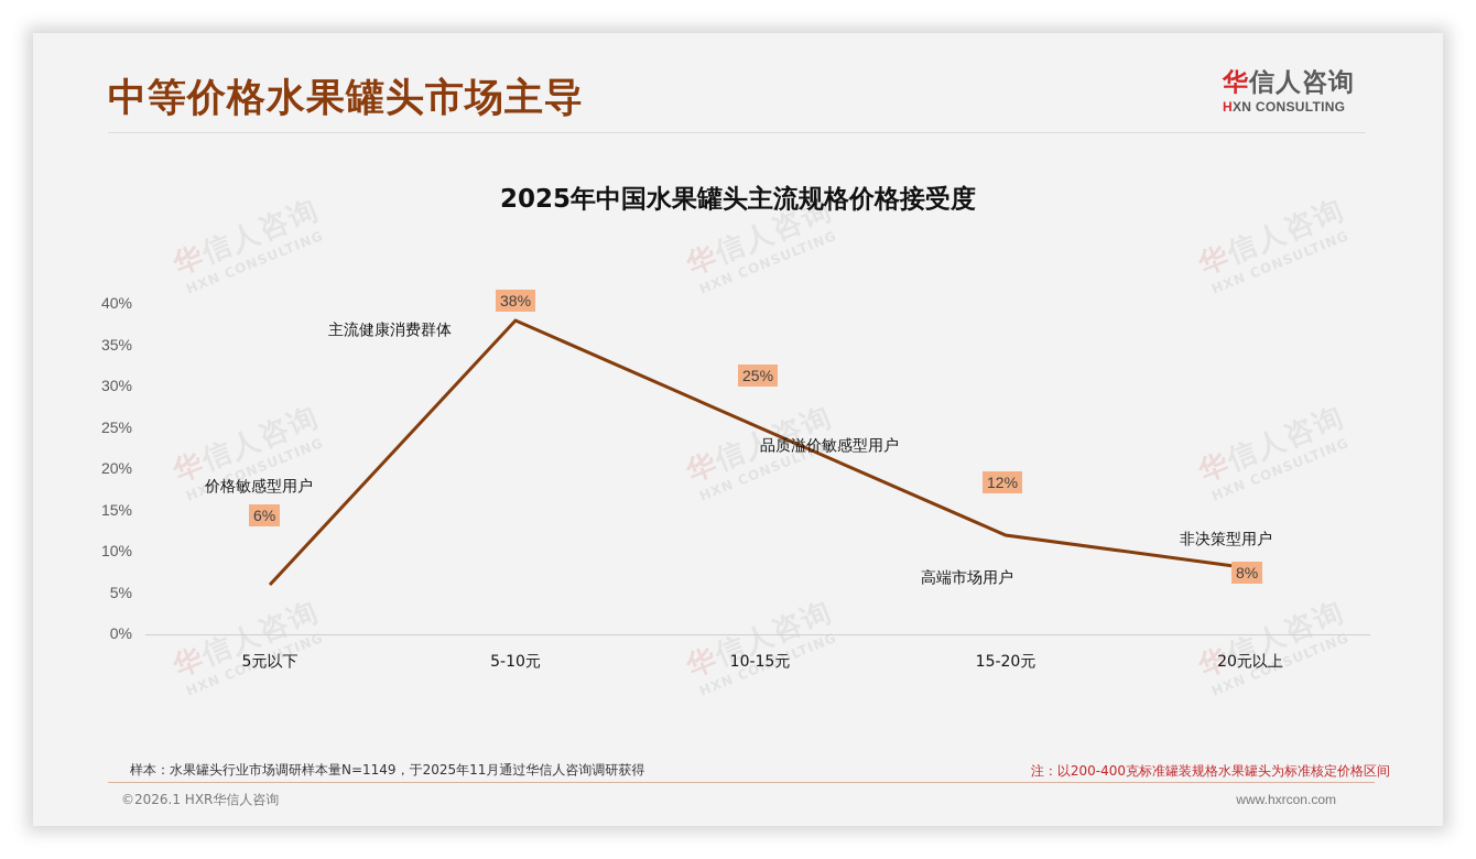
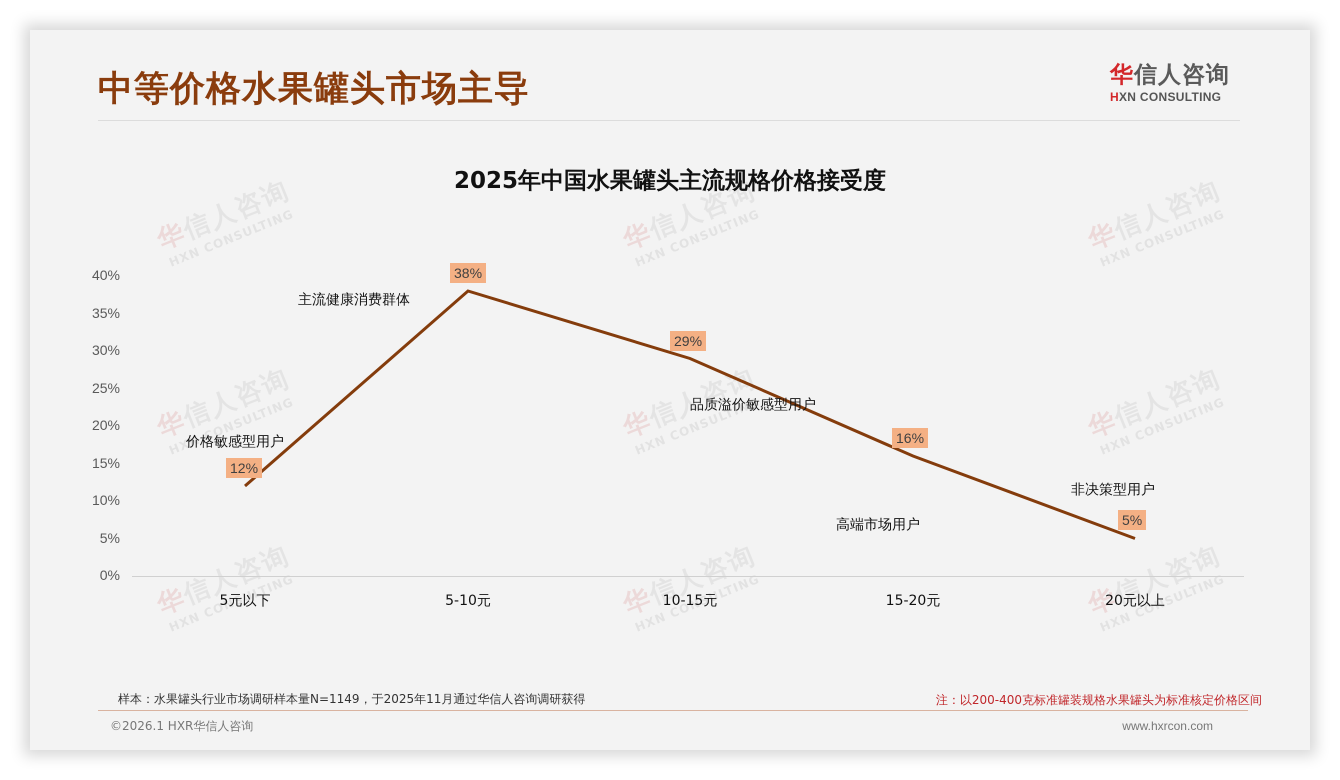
5元以下: 6% -> 12%
10-15元: 25% -> 29%
15-20元: 12% -> 16%
20元以上: 8% -> 5%
